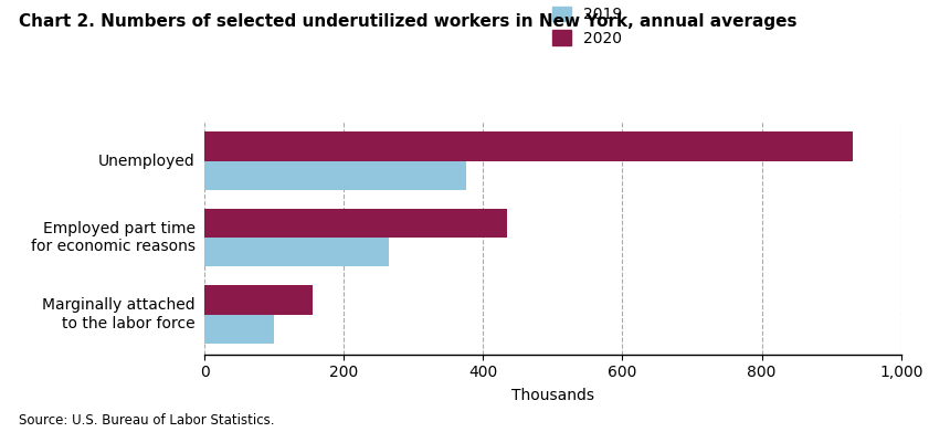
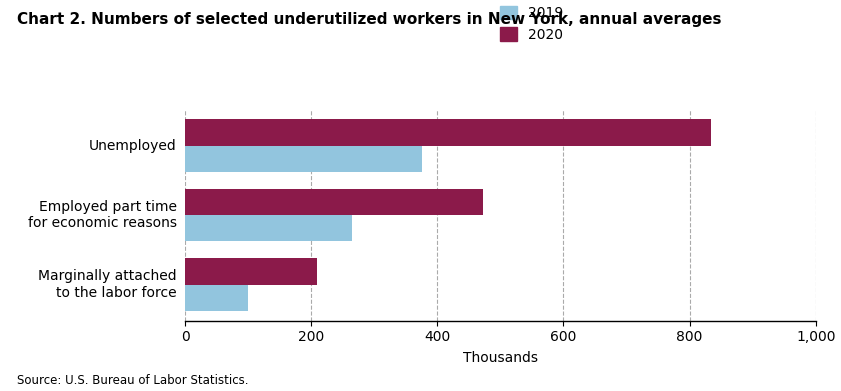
2020/Unemployed: 930 -> 834
2020/Employed part time for economic reasons: 435 -> 472
2020/Marginally attached to the labor force: 155 -> 210
